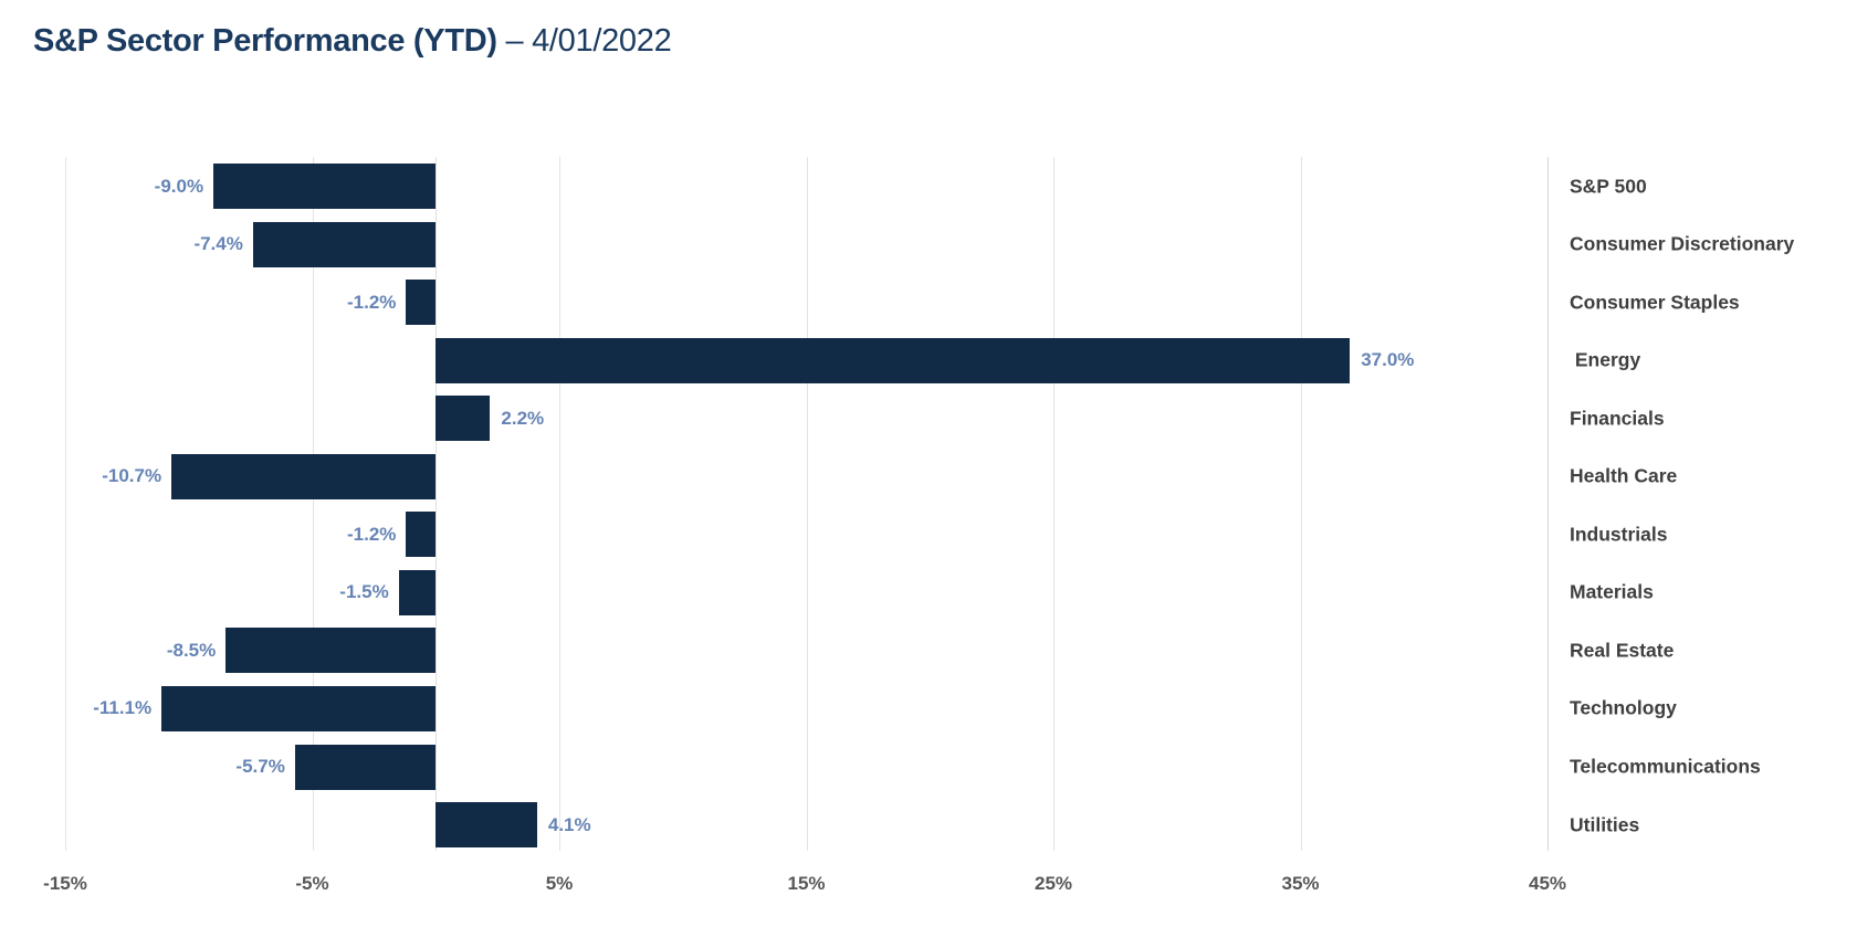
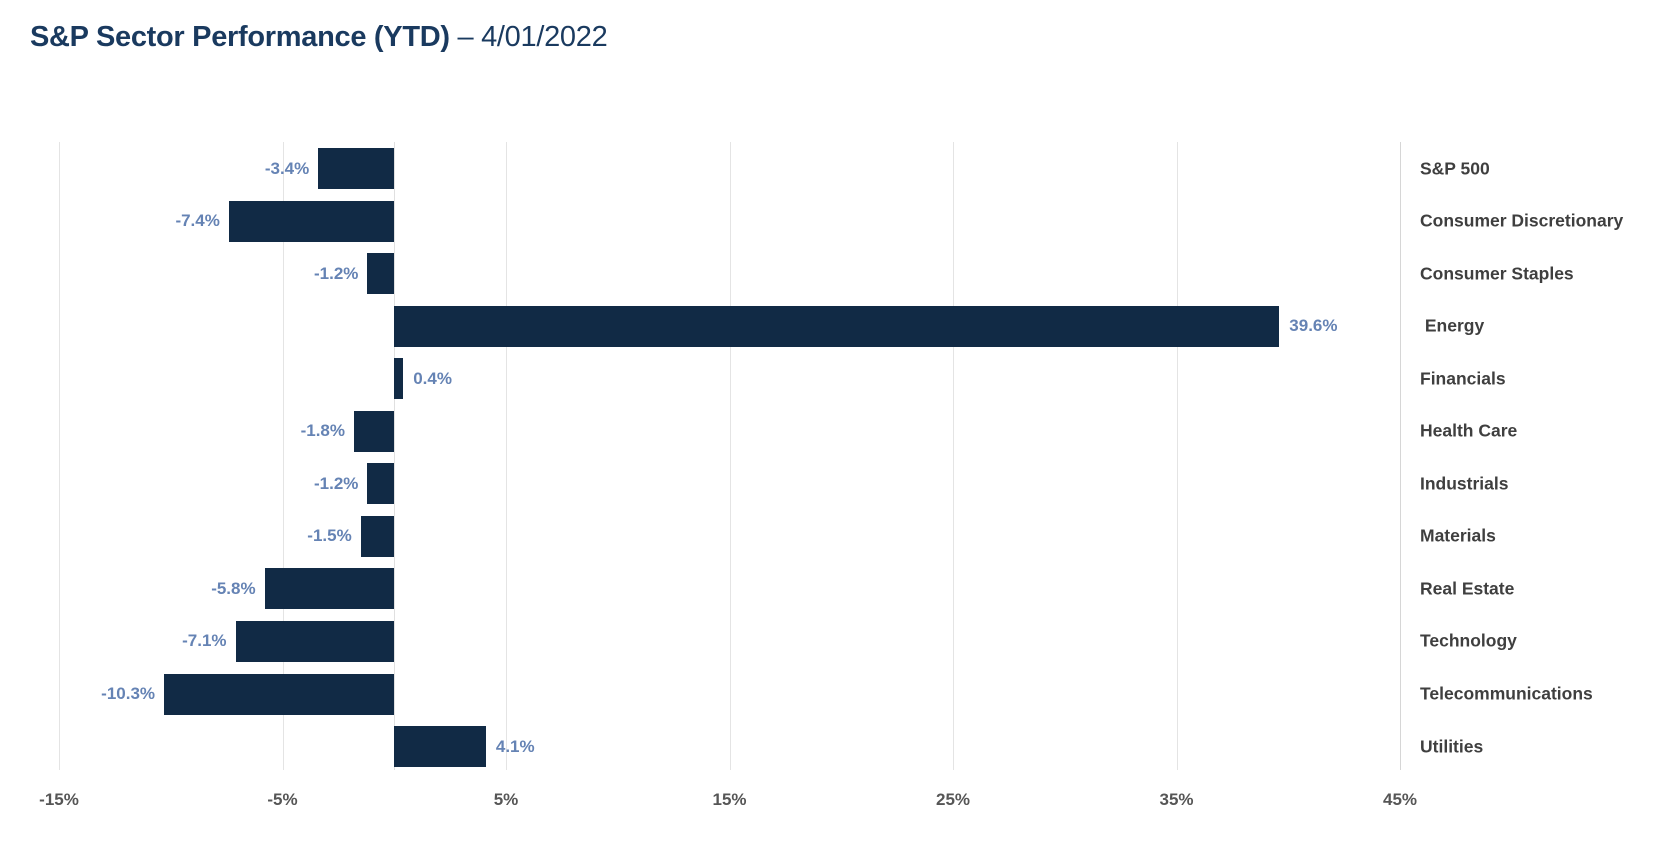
S&P 500: -9.0% -> -3.4%
Energy: 37.0% -> 39.6%
Financials: 2.2% -> 0.4%
Health Care: -10.7% -> -1.8%
Real Estate: -8.5% -> -5.8%
Technology: -11.1% -> -7.1%
Telecommunications: -5.7% -> -10.3%
